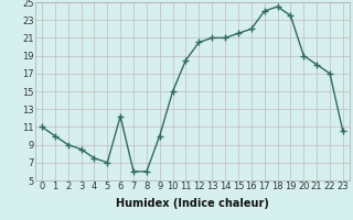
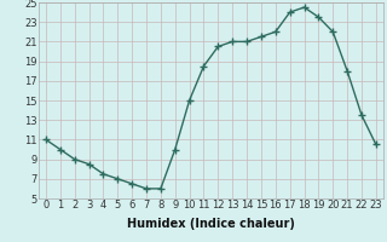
6: 12.2 -> 6.5
20: 19.0 -> 22.0
22: 17.0 -> 13.5
